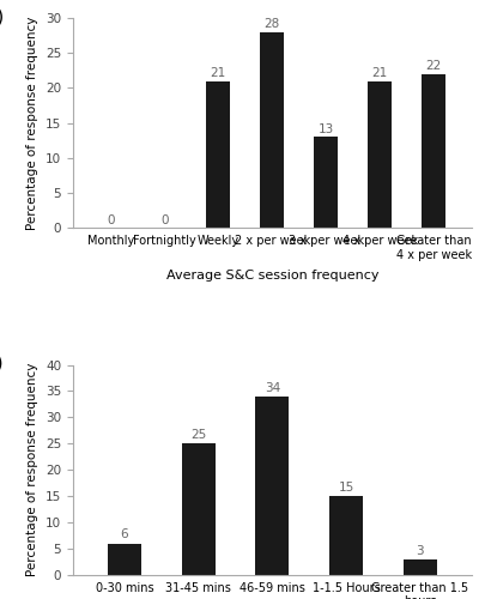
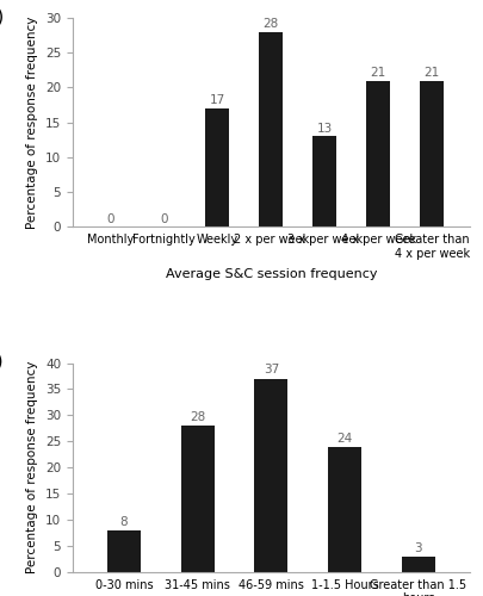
Weekly: 21 -> 17
Greater than 4 x per week: 22 -> 21
0-30 mins: 6 -> 8
31-45 mins: 25 -> 28
46-59 mins: 34 -> 37
1-1.5 Hours: 15 -> 24
